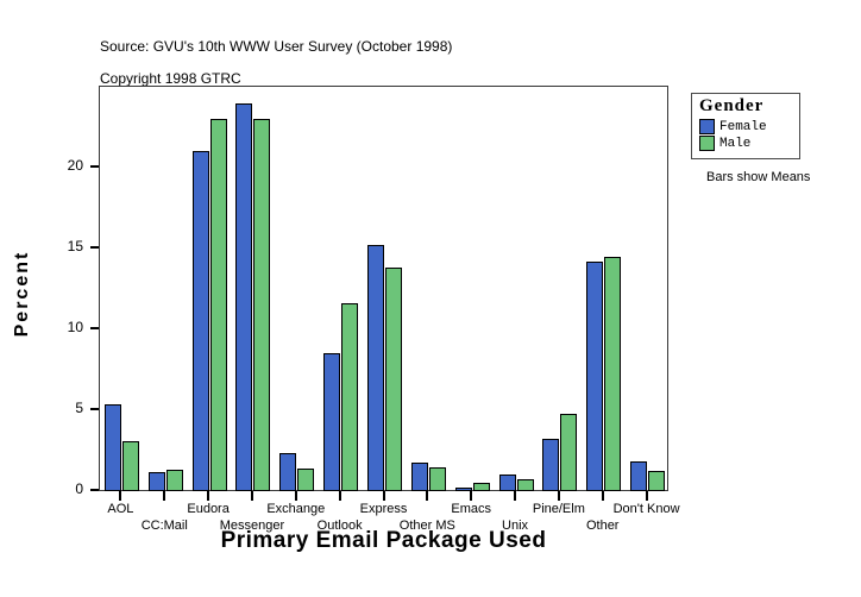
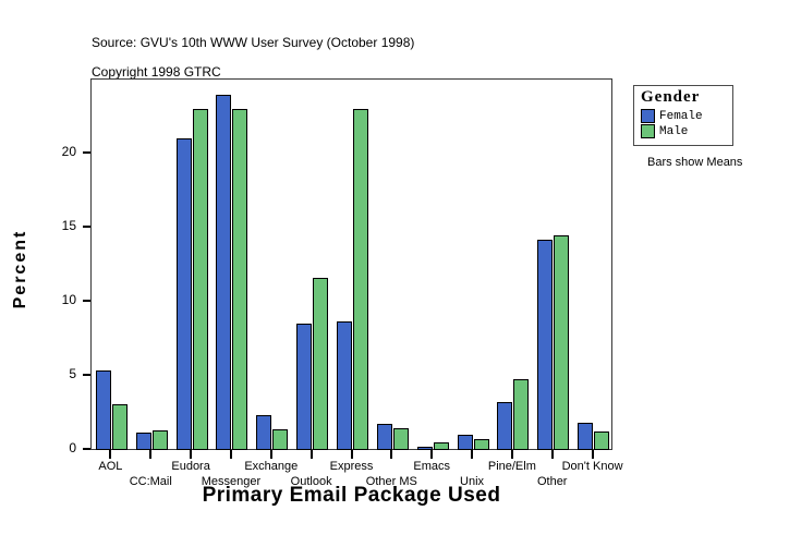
Female/Express: 15.2 -> 8.7
Male/Express: 13.8 -> 23.0
